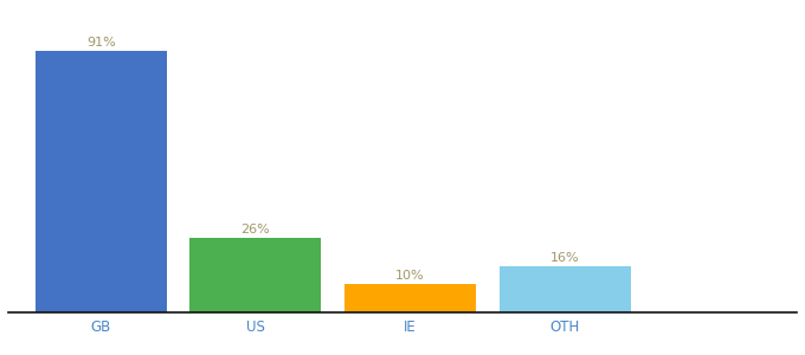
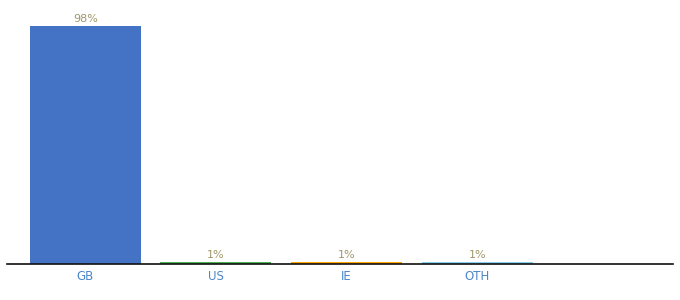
GB: 91% -> 98%
US: 26% -> 1%
IE: 10% -> 1%
OTH: 16% -> 1%
